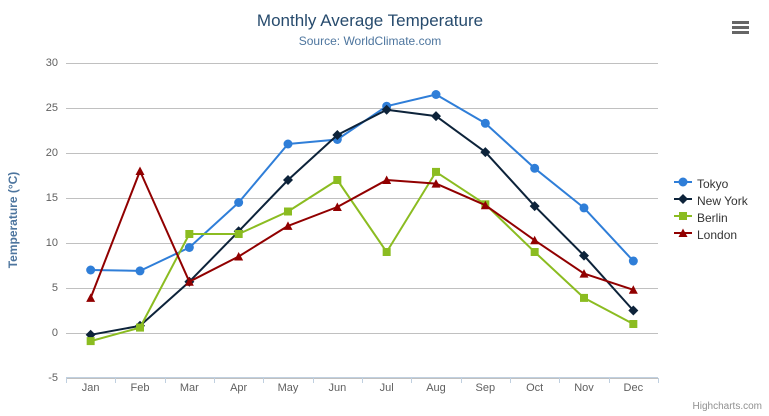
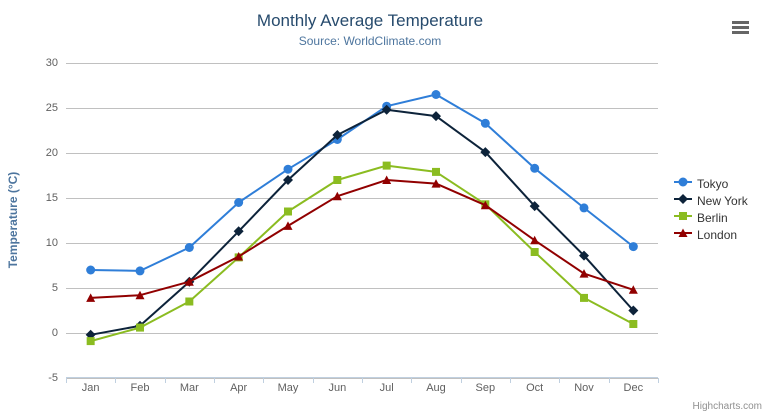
London/Feb: 18 -> 4
Berlin/Mar: 11 -> 4
Berlin/Apr: 11 -> 8
Tokyo/May: 21 -> 18
London/Jun: 14 -> 15
Berlin/Jul: 9 -> 19
Tokyo/Dec: 8 -> 10
